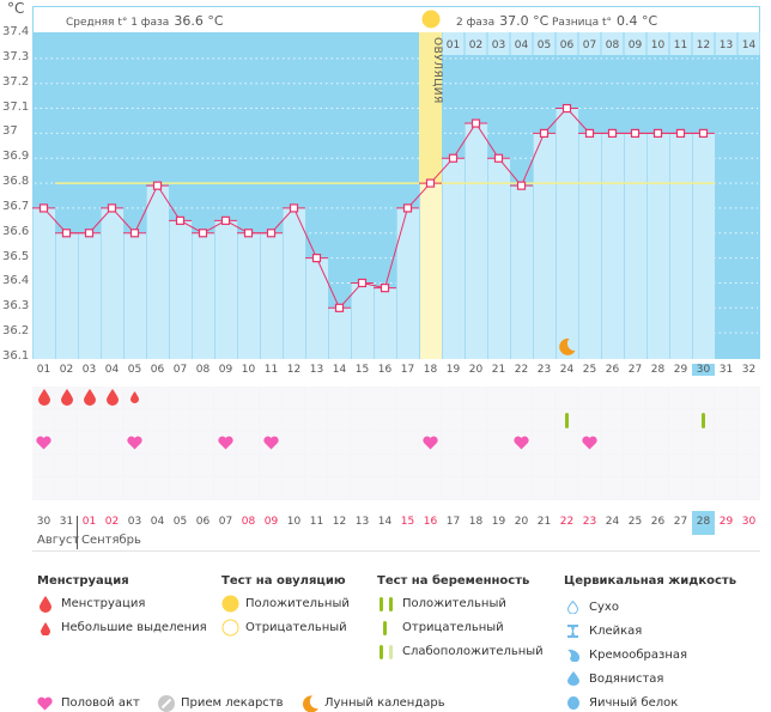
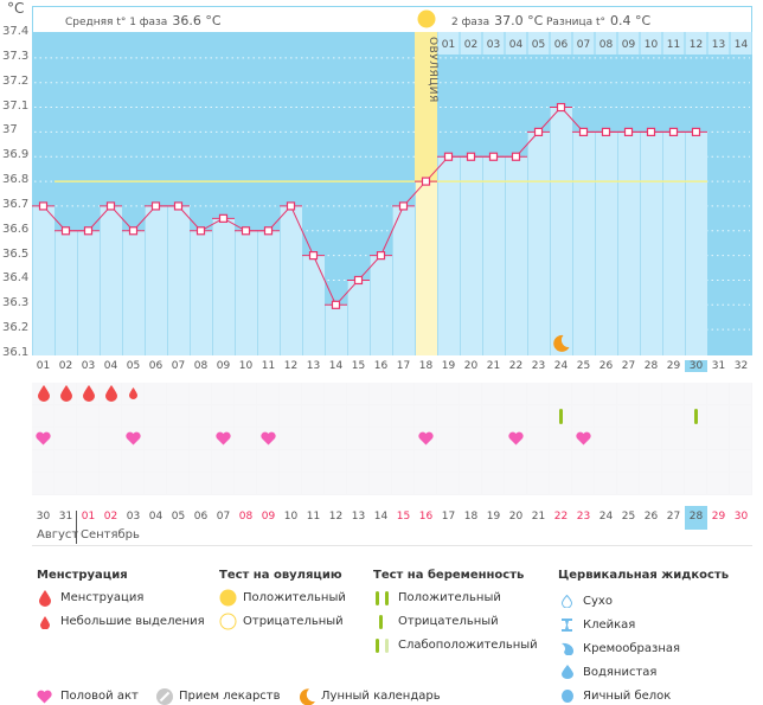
06: 36.79 -> 36.70
07: 36.65 -> 36.70
16: 36.38 -> 36.50
20: 37.04 -> 36.90
22: 36.79 -> 36.90
